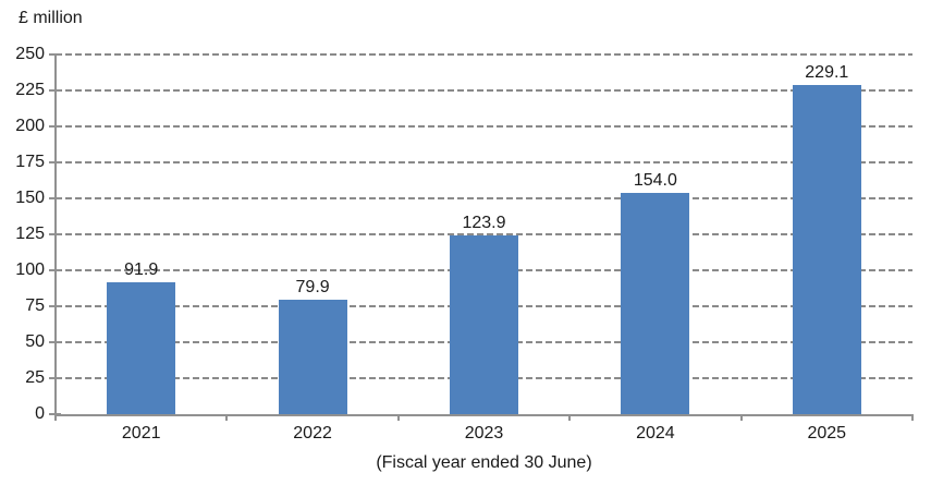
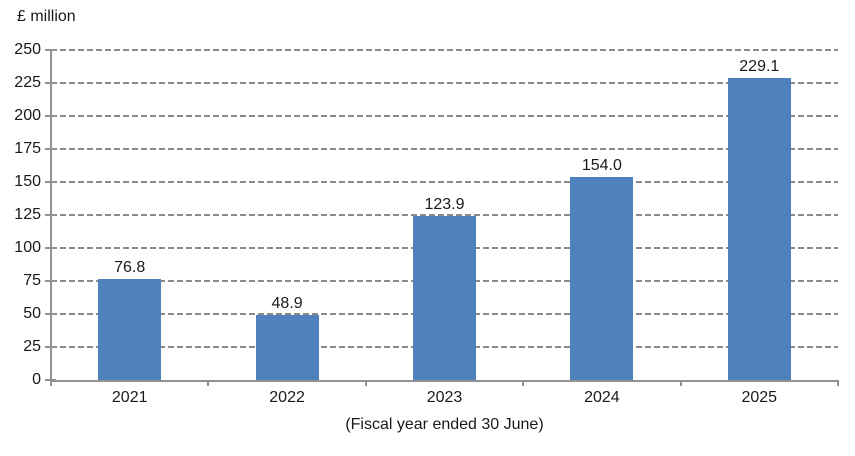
2021: 91.9 -> 76.8
2022: 79.9 -> 48.9
